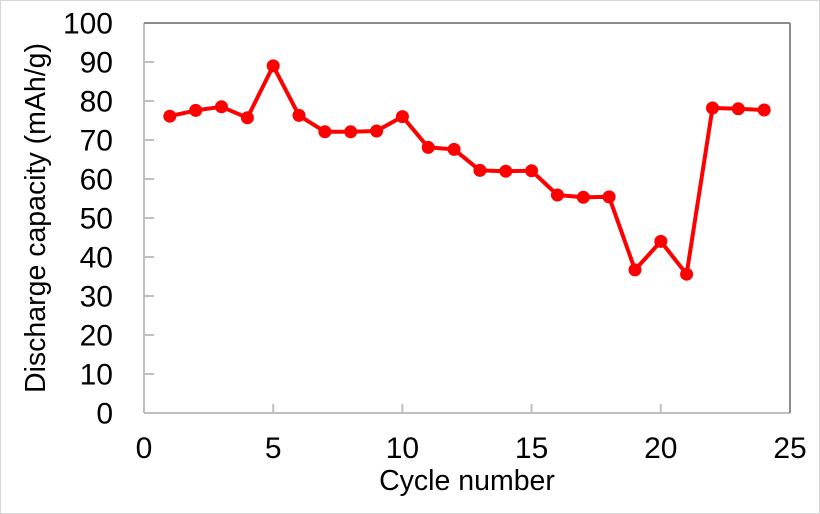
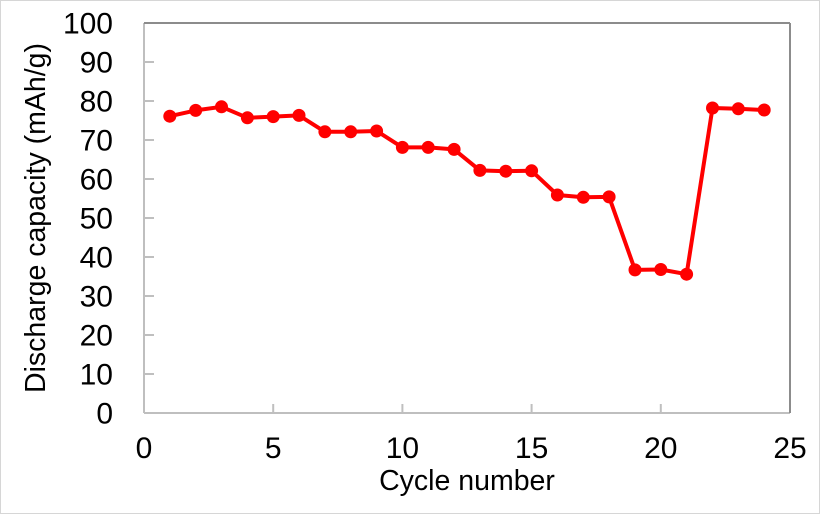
5: 89 -> 76
10: 76 -> 68
20: 44 -> 37
